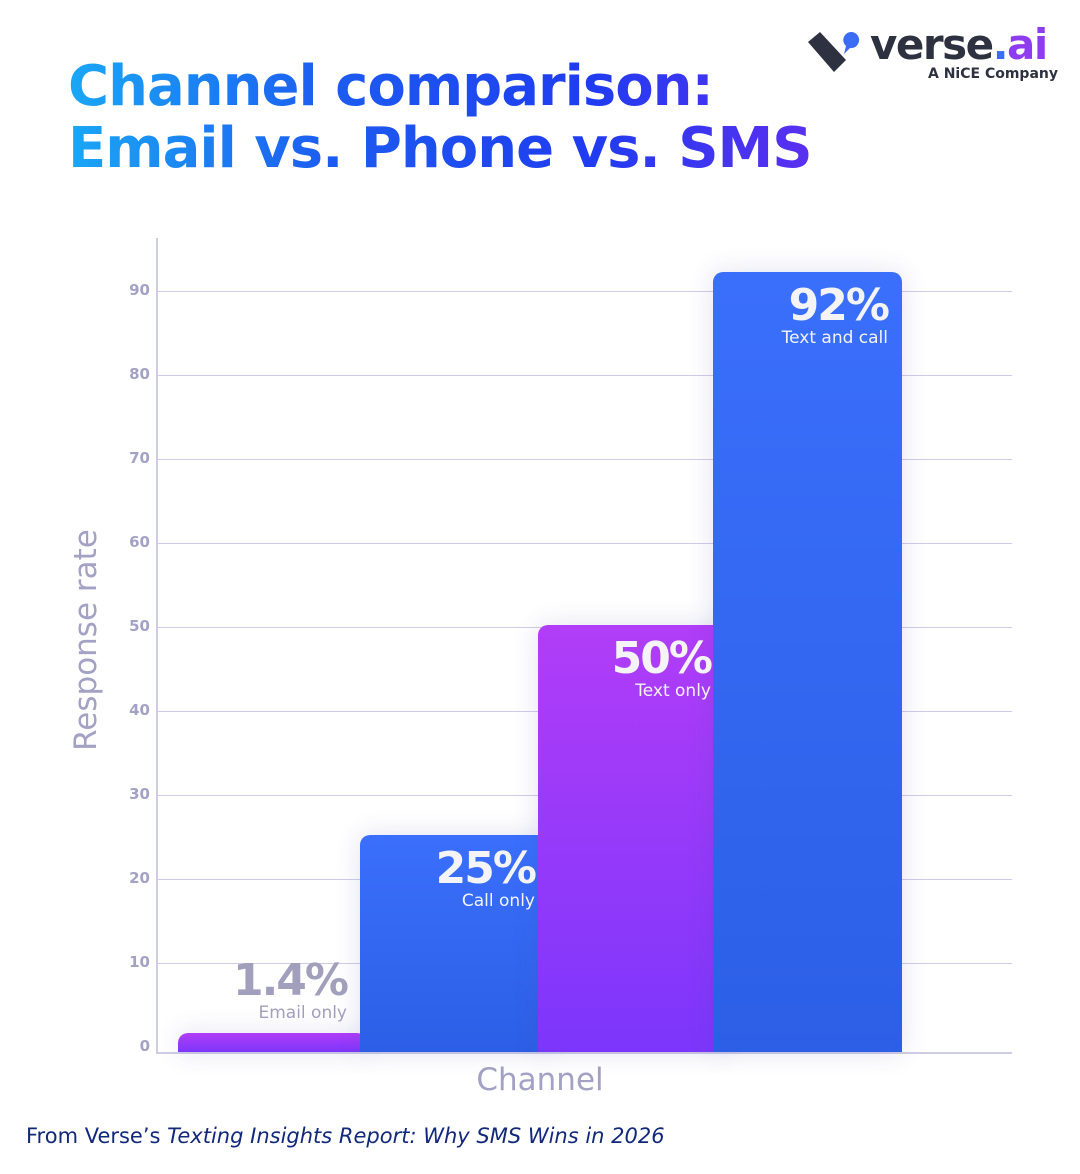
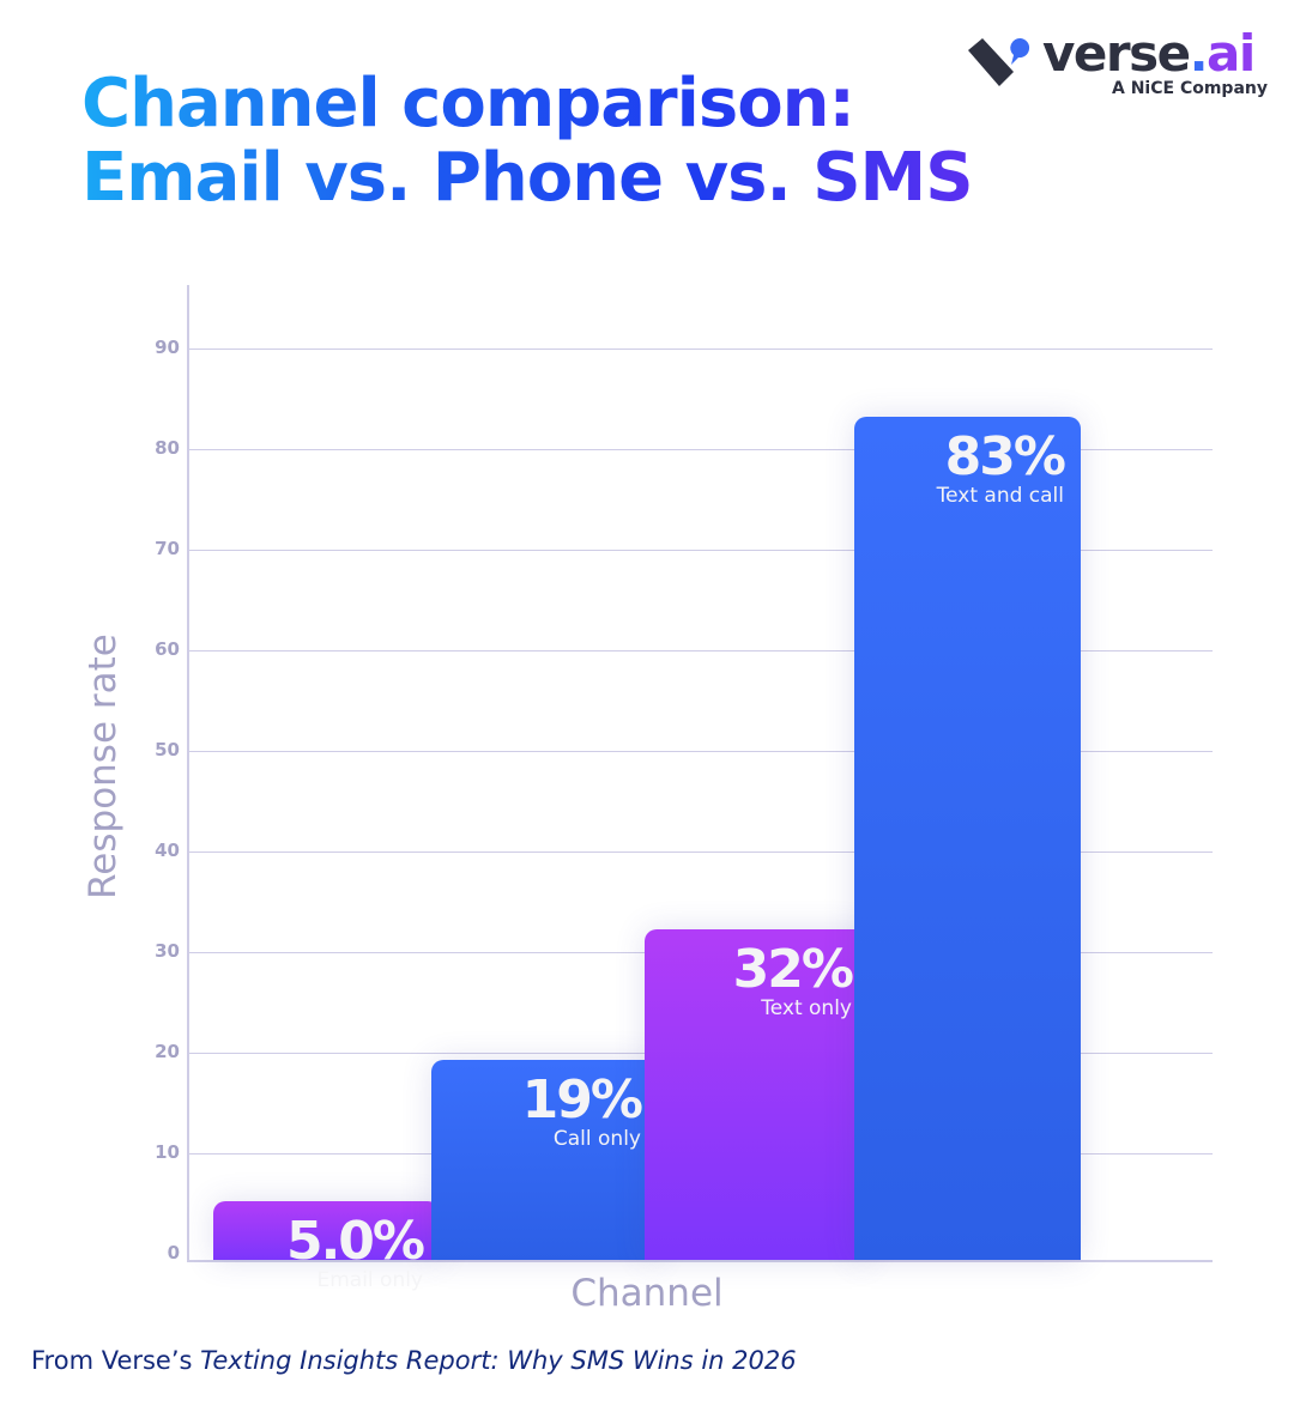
Email only: 1.4% -> 5.0%
Call only: 25% -> 19%
Text only: 50% -> 32%
Text and call: 92% -> 83%
